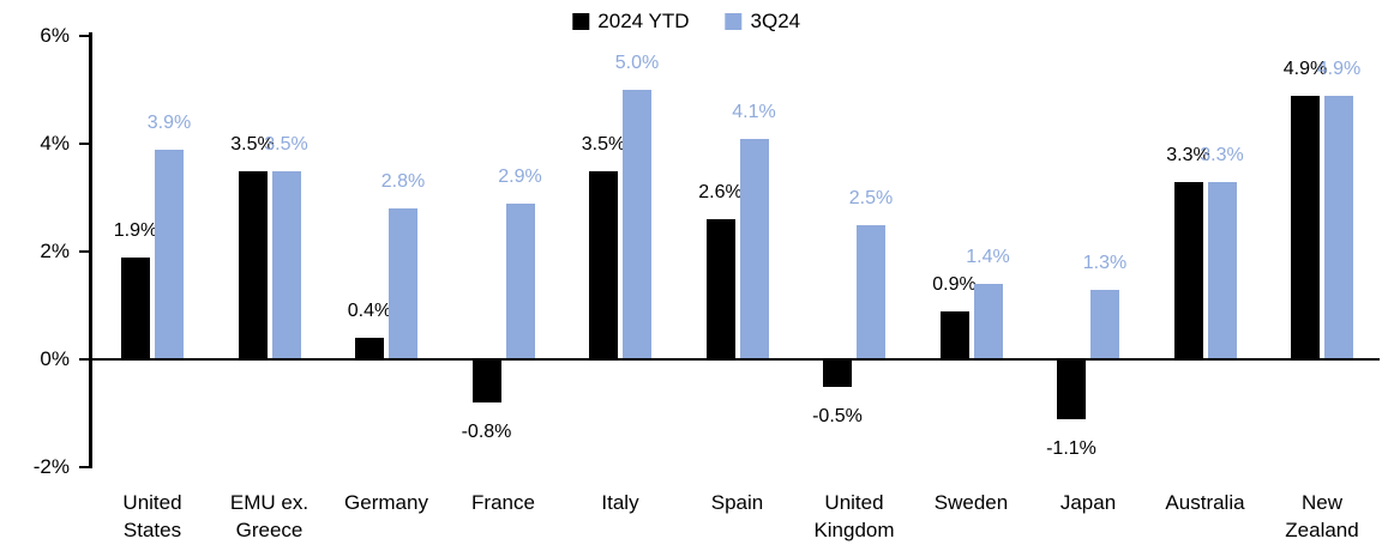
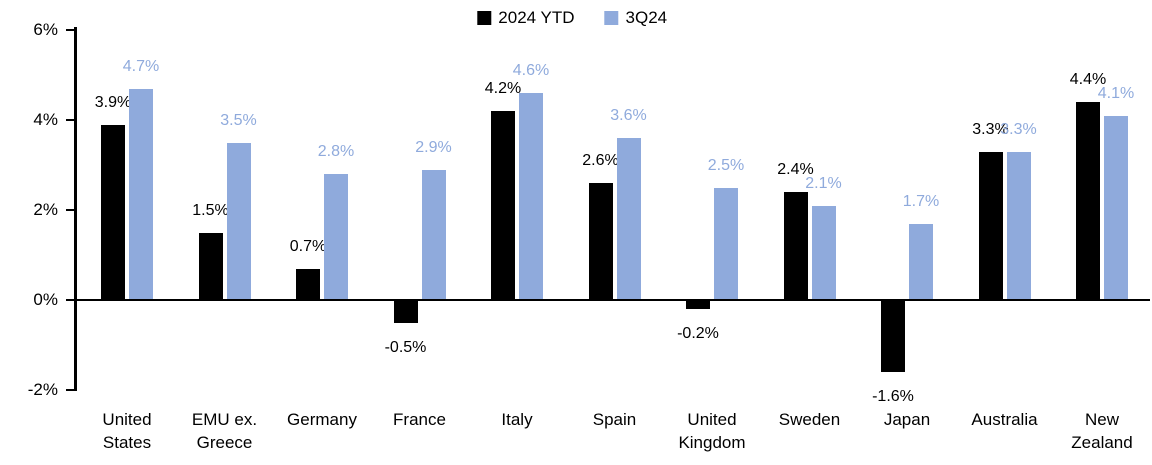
2024 YTD/United States: 1.9% -> 3.9%
3Q24/United States: 3.9% -> 4.7%
2024 YTD/EMU ex. Greece: 3.5% -> 1.5%
2024 YTD/Germany: 0.4% -> 0.7%
2024 YTD/France: -0.8% -> -0.5%
2024 YTD/Italy: 3.5% -> 4.2%
3Q24/Italy: 5.0% -> 4.6%
3Q24/Spain: 4.1% -> 3.6%
2024 YTD/United Kingdom: -0.5% -> -0.2%
2024 YTD/Sweden: 0.9% -> 2.4%
3Q24/Sweden: 1.4% -> 2.1%
2024 YTD/Japan: -1.1% -> -1.6%
3Q24/Japan: 1.3% -> 1.7%
2024 YTD/New Zealand: 4.9% -> 4.4%
3Q24/New Zealand: 4.9% -> 4.1%
